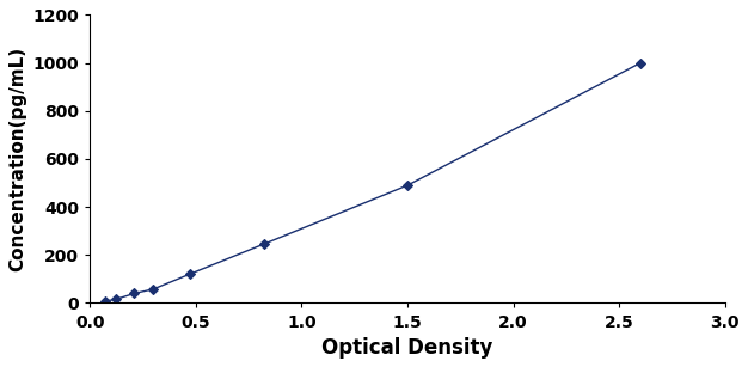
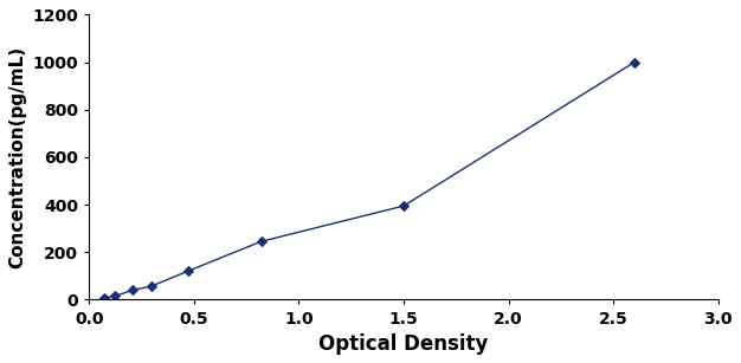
1.5: 490 -> 395
